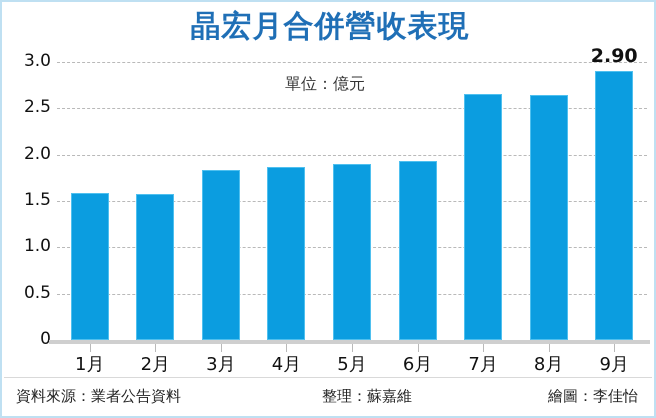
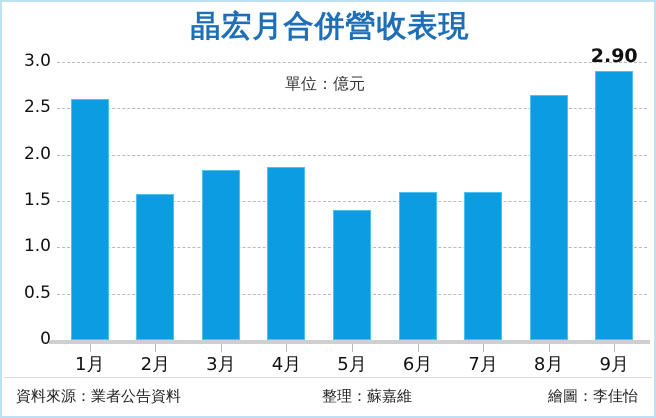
1月: 1.6 -> 2.6
5月: 1.9 -> 1.4
6月: 1.9 -> 1.6
7月: 2.7 -> 1.6
